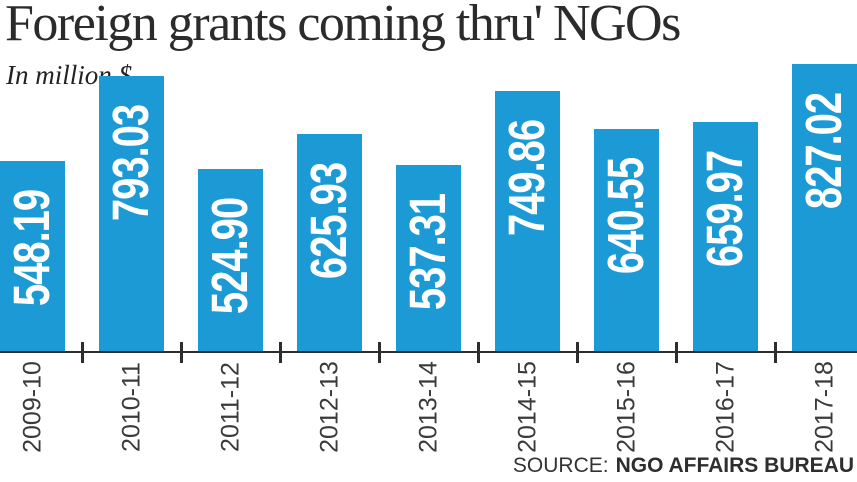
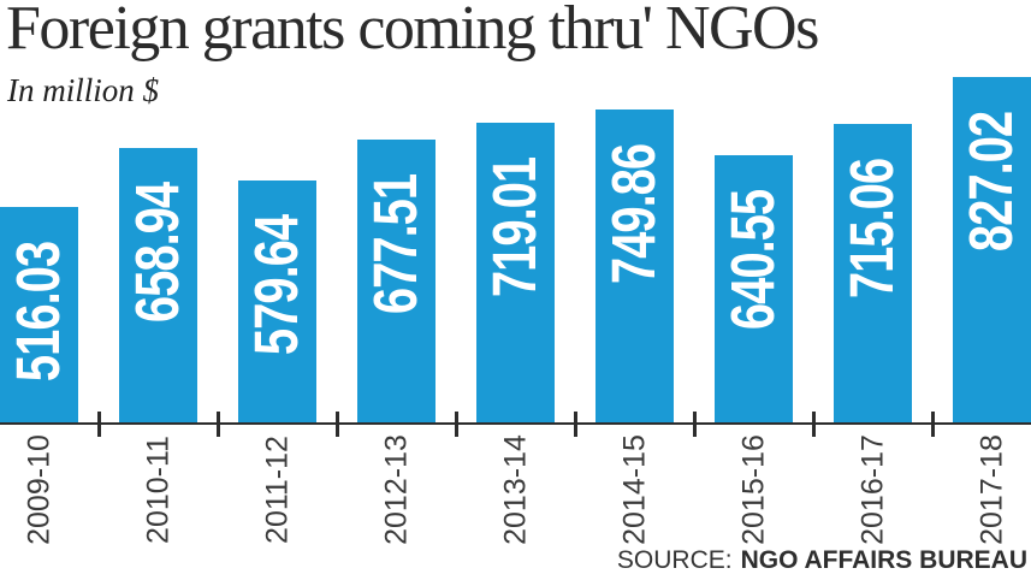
2009-10: 548.19 -> 516.03
2010-11: 793.03 -> 658.94
2011-12: 524.90 -> 579.64
2012-13: 625.93 -> 677.51
2013-14: 537.31 -> 719.01
2016-17: 659.97 -> 715.06
